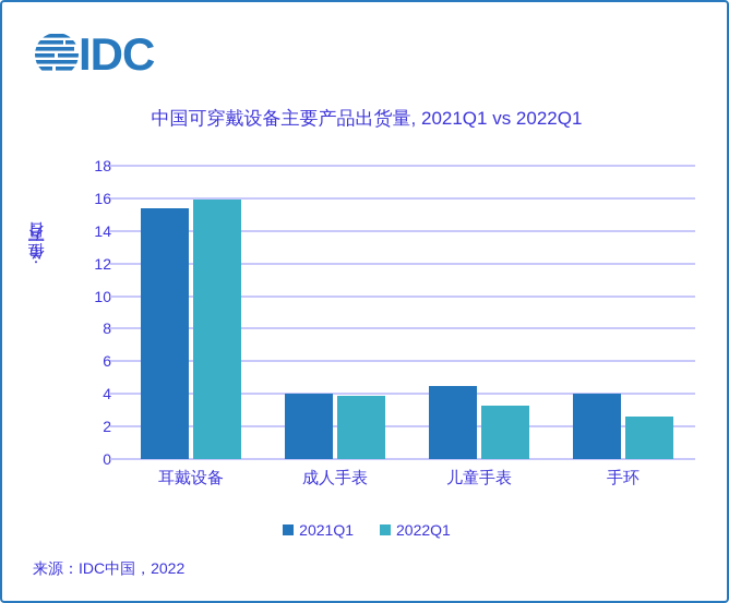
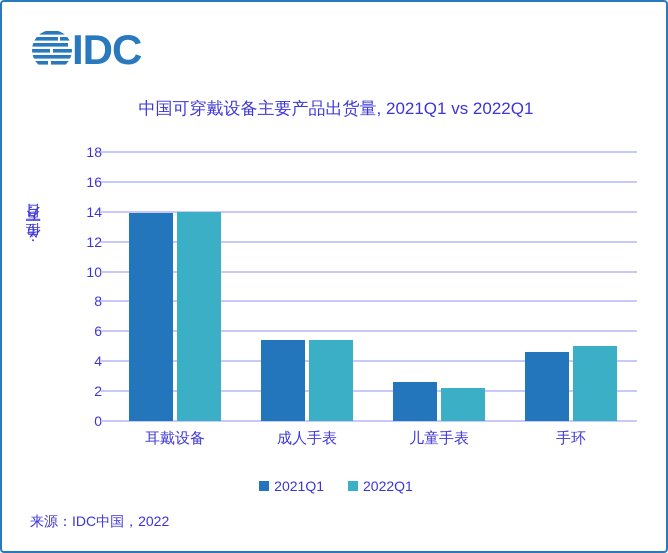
2021Q1/耳戴设备: 15.4 -> 13.9
2022Q1/耳戴设备: 15.9 -> 14.0
2021Q1/成人手表: 4.0 -> 5.4
2022Q1/成人手表: 3.9 -> 5.4
2021Q1/儿童手表: 4.5 -> 2.6
2022Q1/儿童手表: 3.3 -> 2.2
2021Q1/手环: 4.0 -> 4.6
2022Q1/手环: 2.6 -> 5.0
